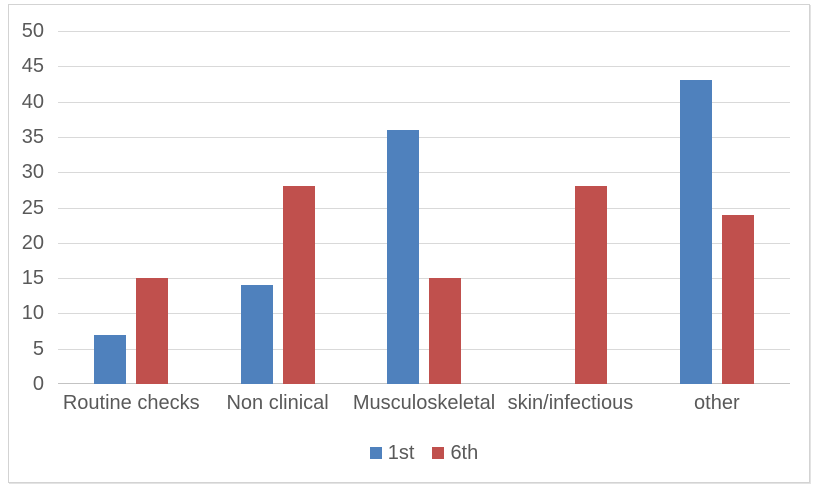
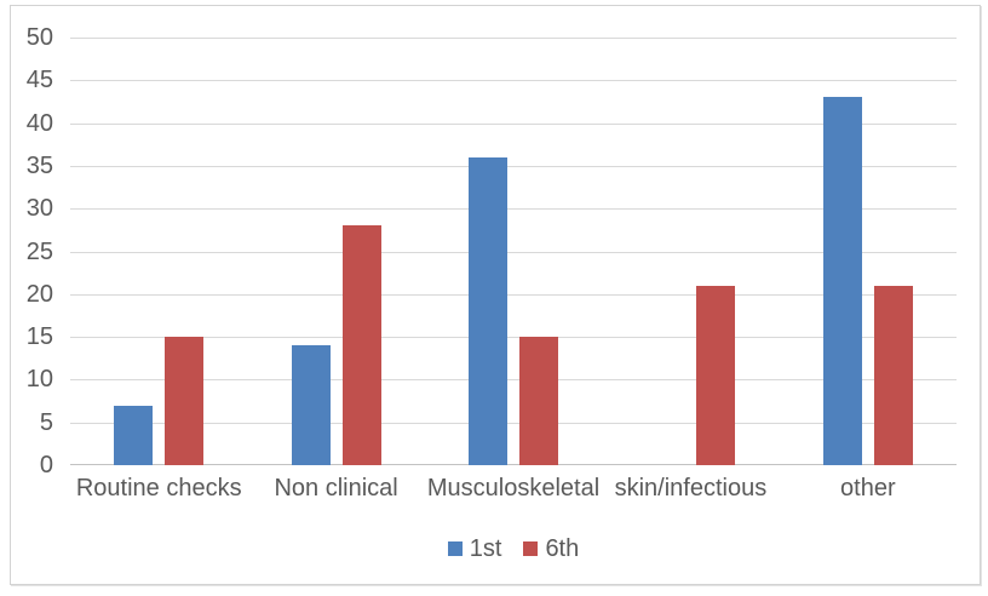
6th/skin/infectious: 28 -> 21
6th/other: 24 -> 21
